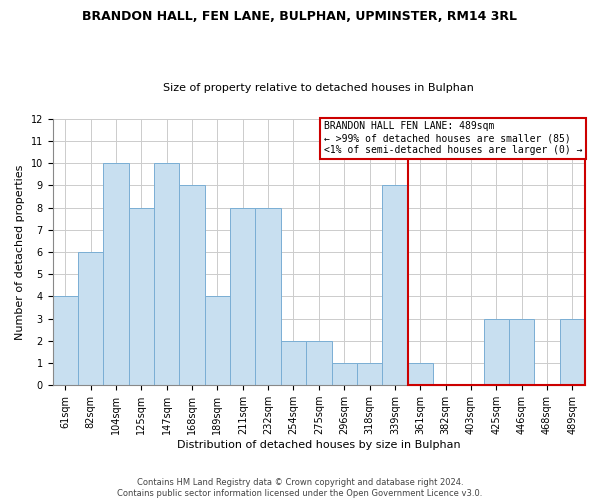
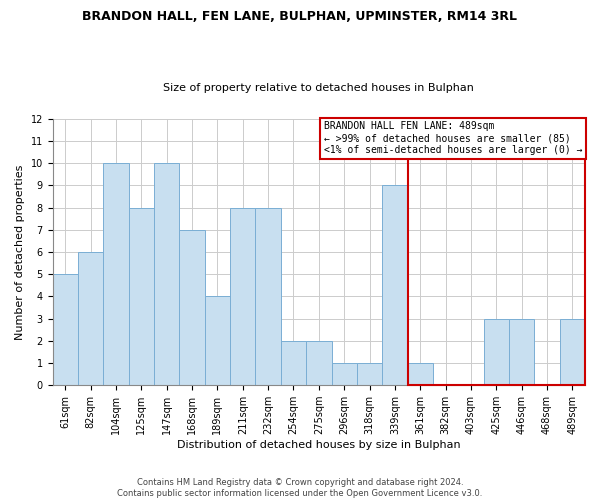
61sqm: 4 -> 5
168sqm: 9 -> 7
